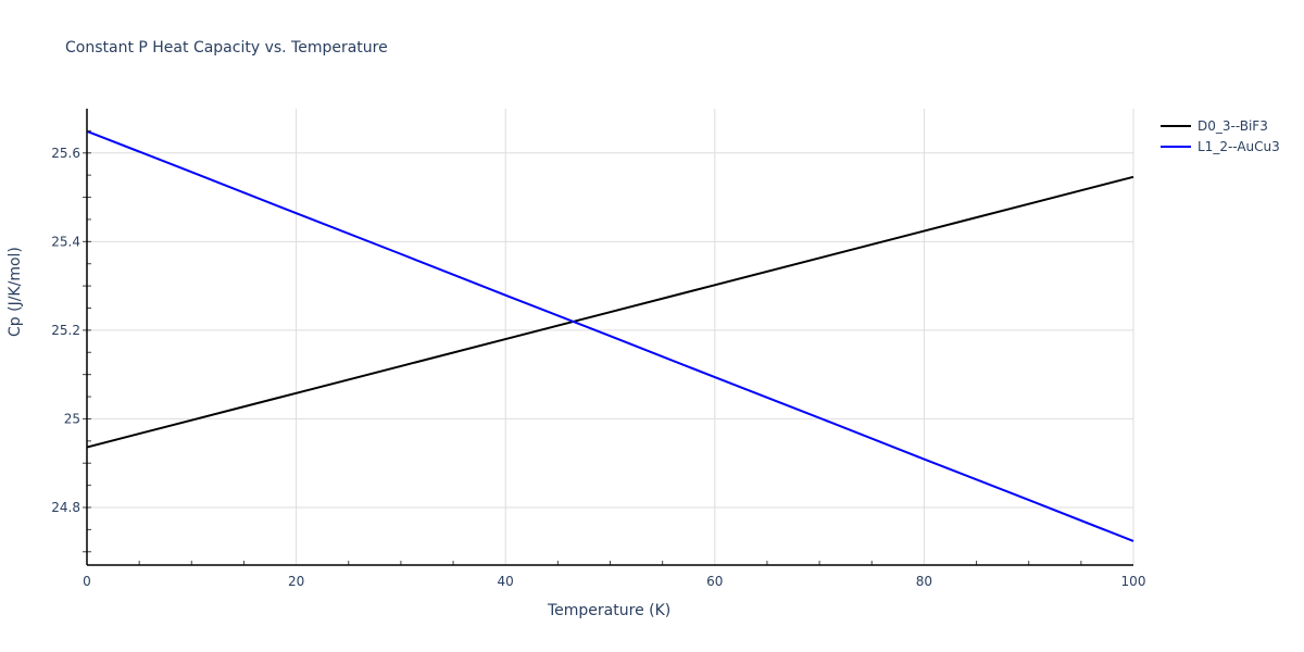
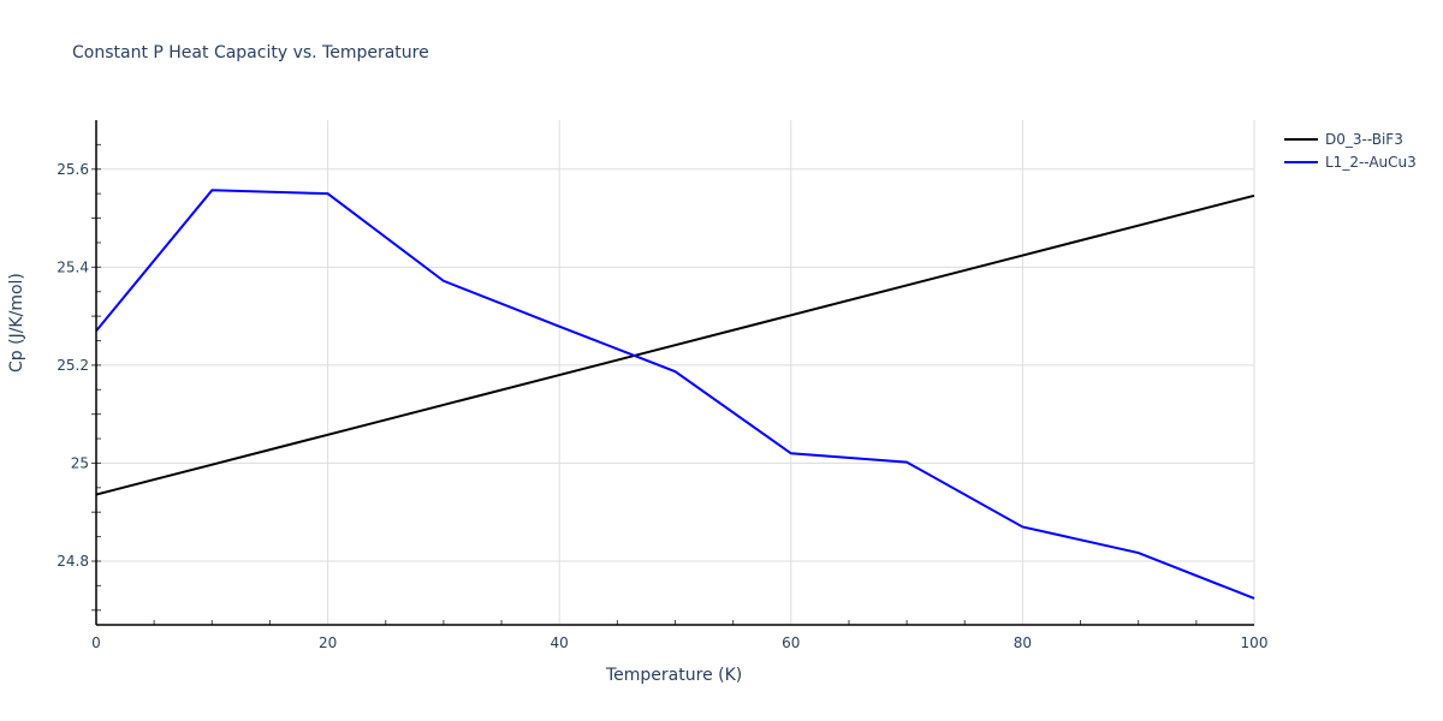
L1_2--AuCu3/0: 25.65 -> 25.27
L1_2--AuCu3/20: 25.46 -> 25.55
L1_2--AuCu3/60: 25.09 -> 25.02
L1_2--AuCu3/80: 24.91 -> 24.87
